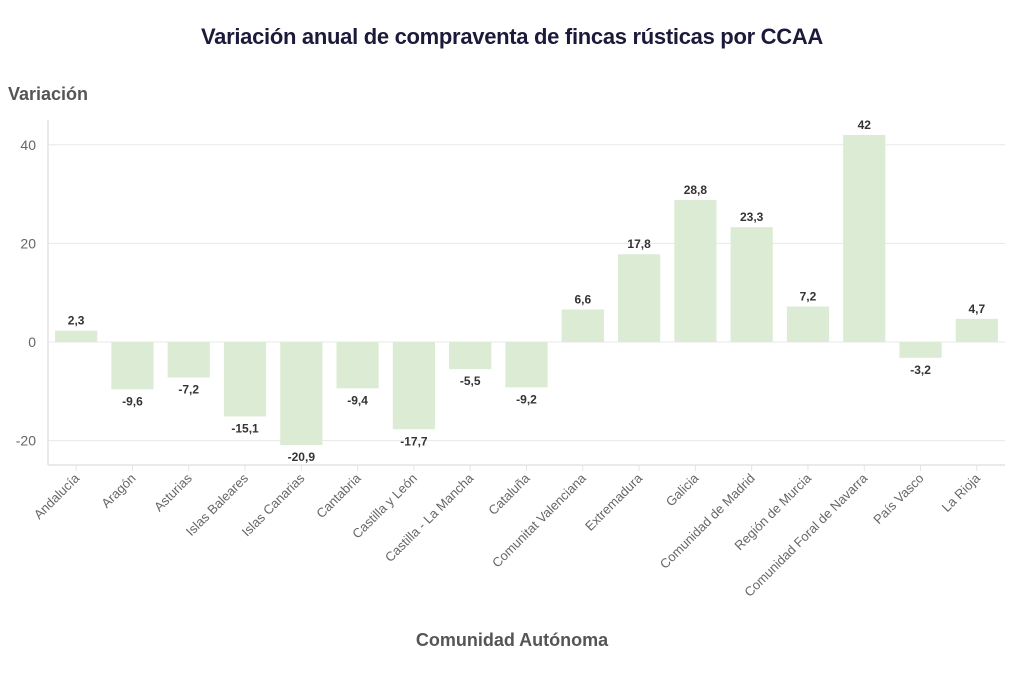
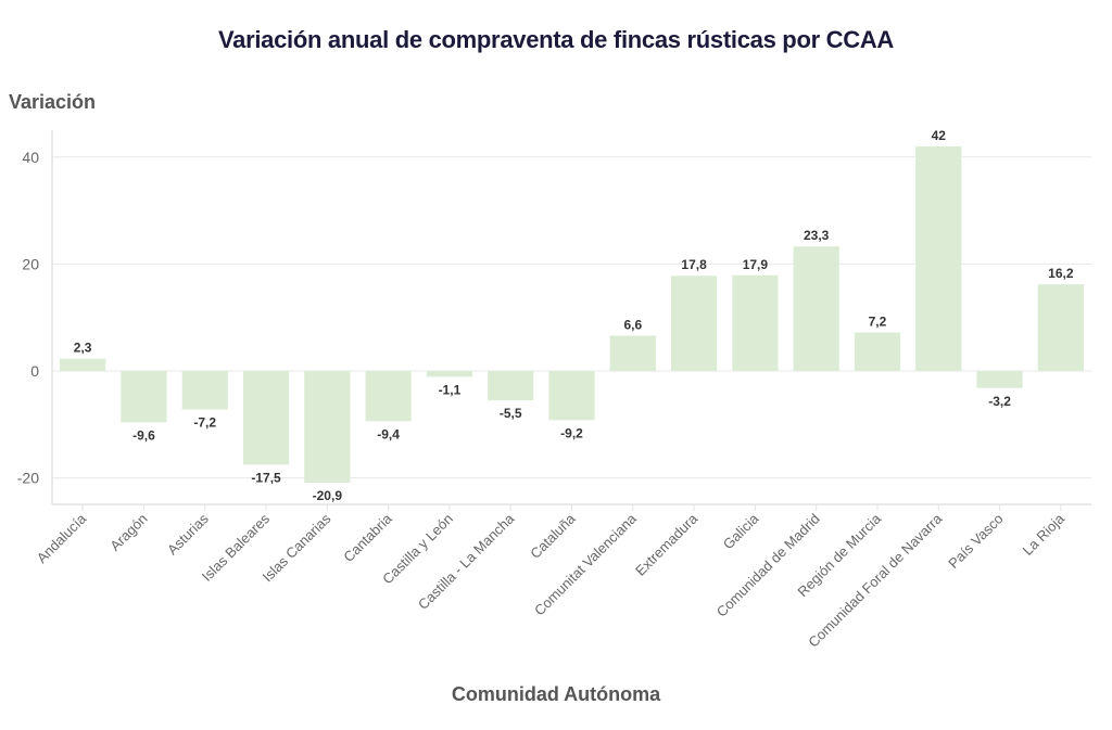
Islas Baleares: -15,1 -> -17,5
Castilla y León: -17,7 -> -1,1
Galicia: 28,8 -> 17,9
La Rioja: 4,7 -> 16,2
